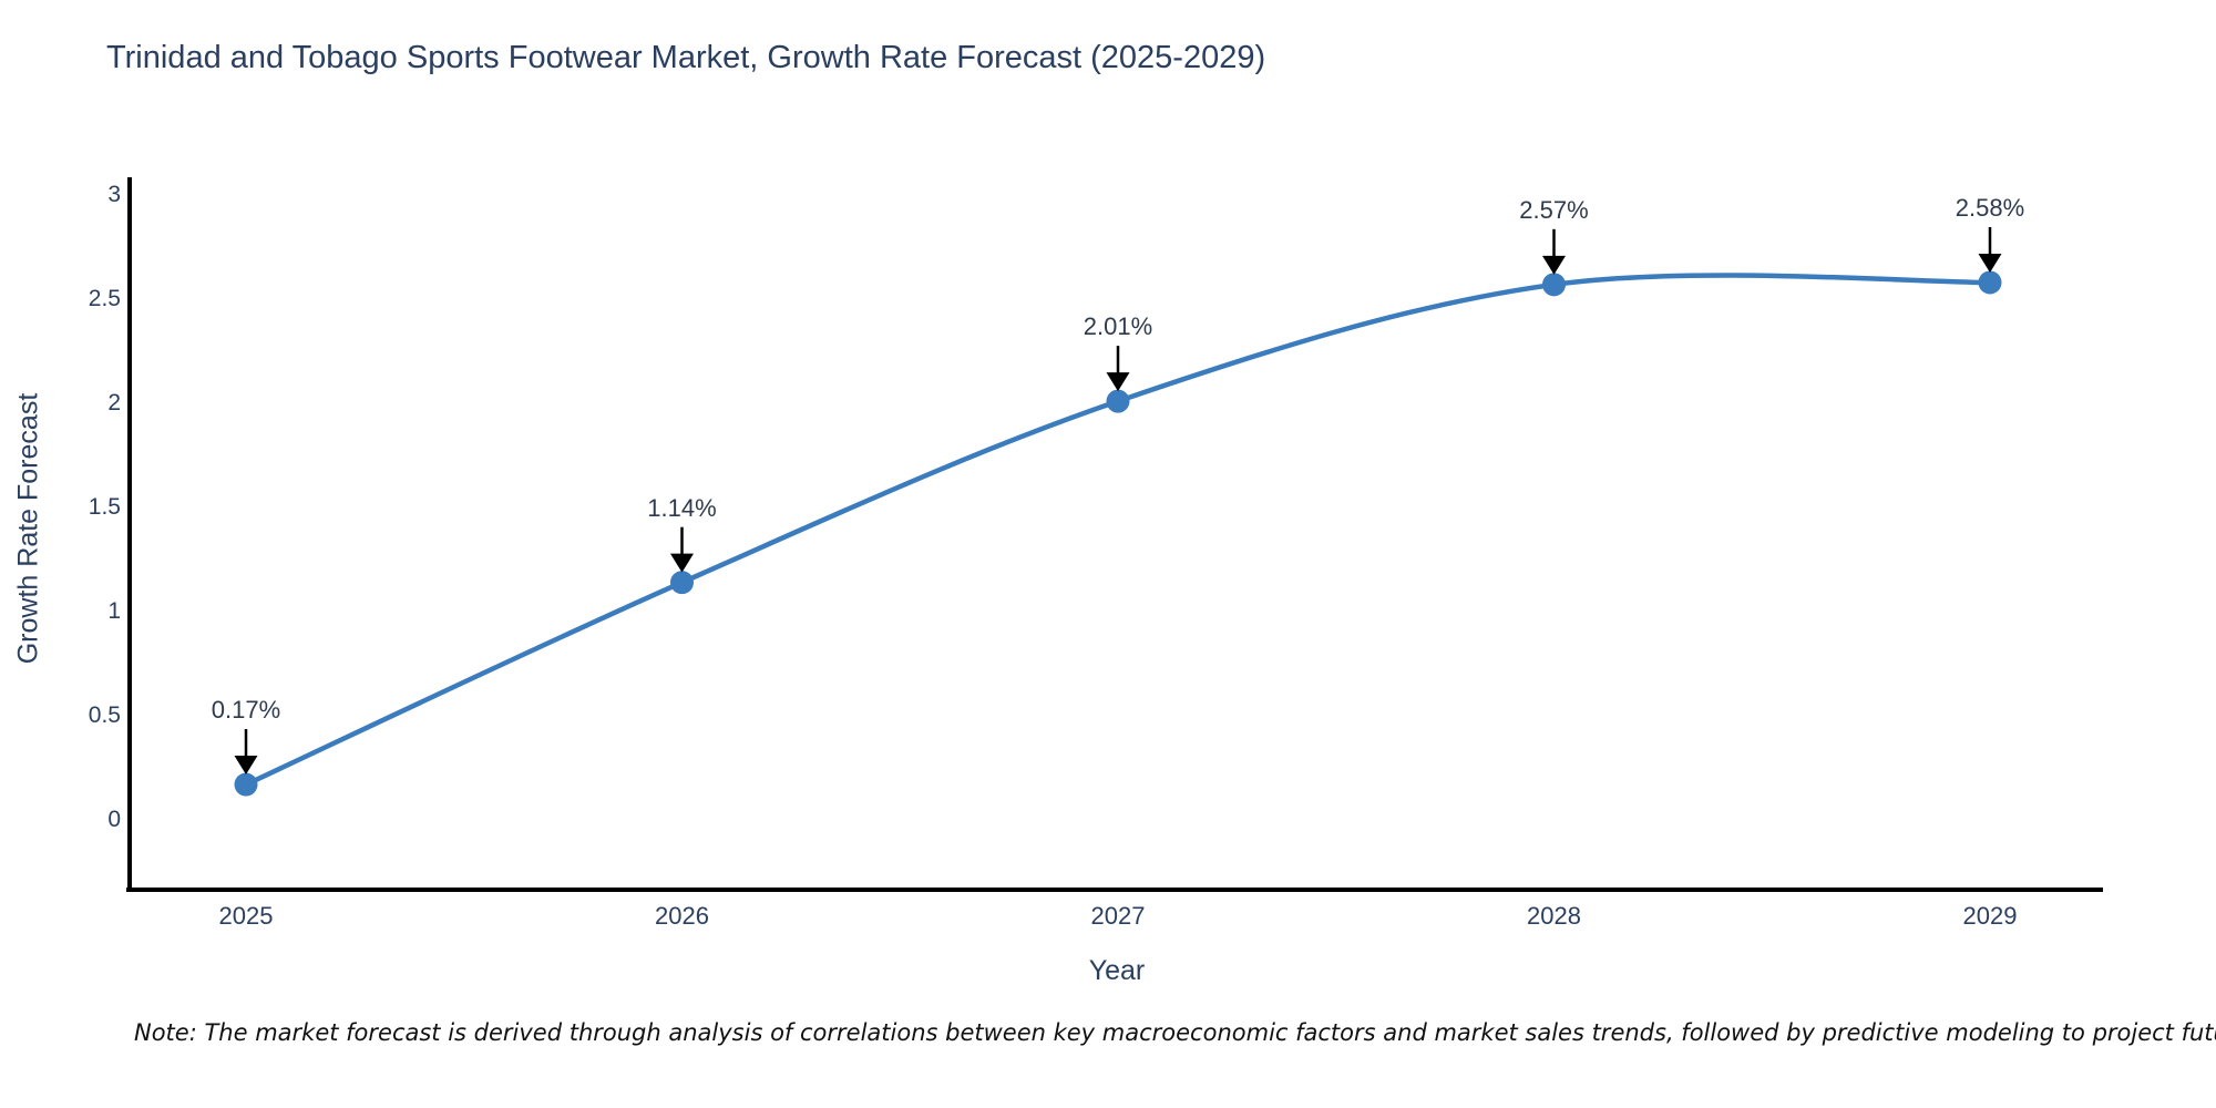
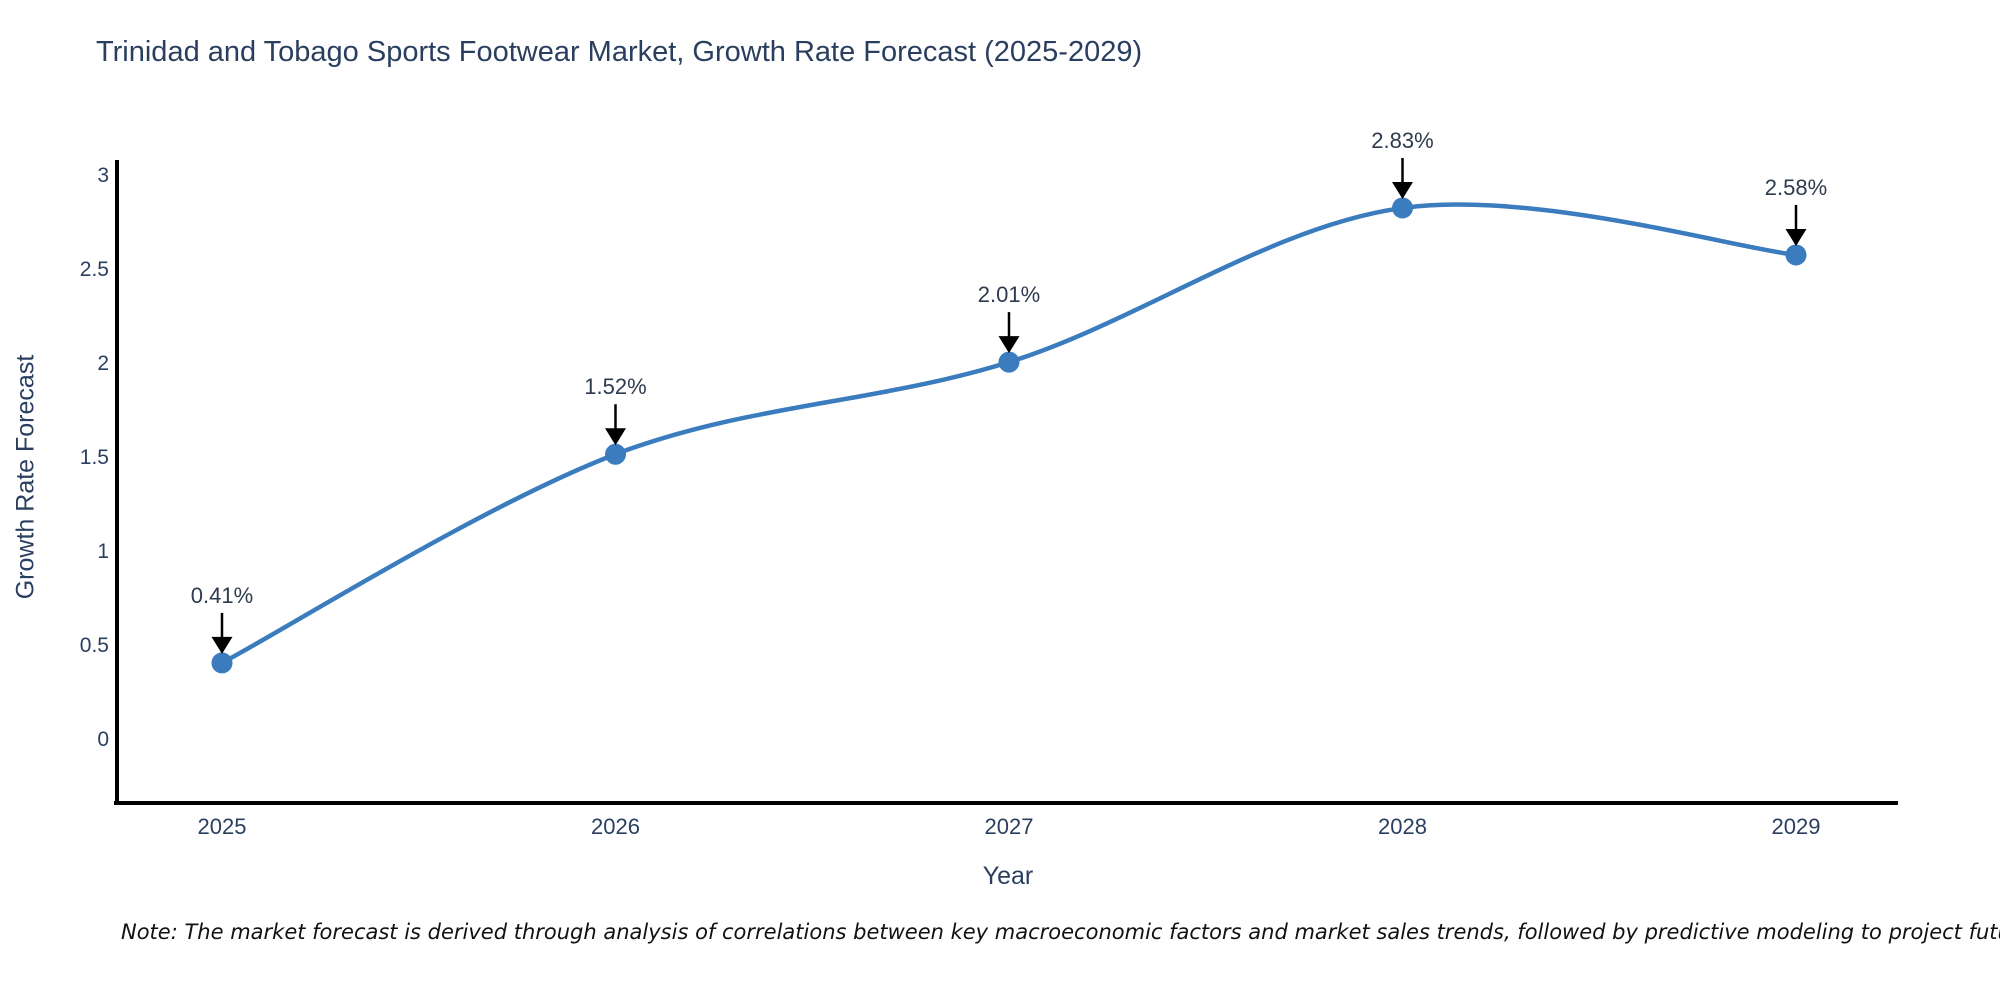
2025: 0.17% -> 0.41%
2026: 1.14% -> 1.52%
2028: 2.57% -> 2.83%
